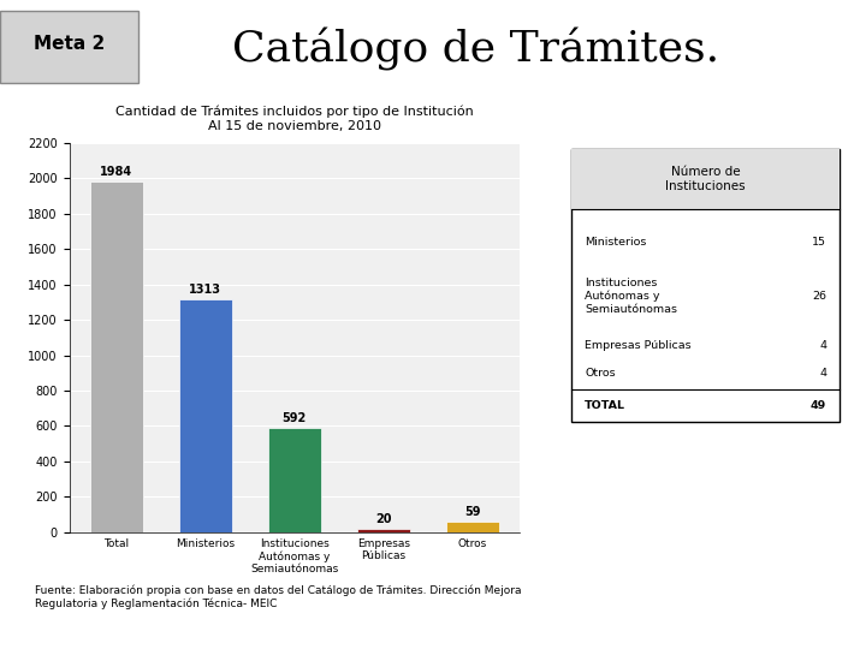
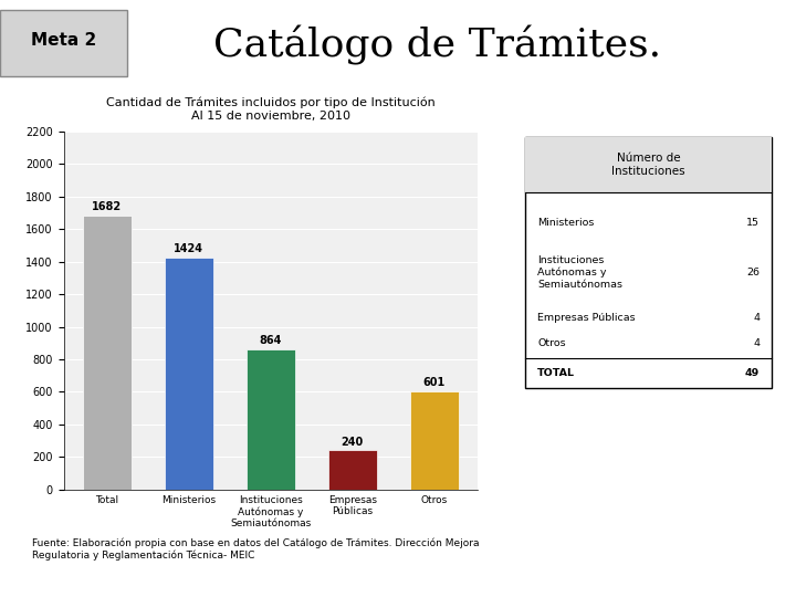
Total: 1984 -> 1682
Ministerios: 1313 -> 1424
Instituciones Autónomas y Semiautónomas: 592 -> 864
Empresas Públicas: 20 -> 240
Otros: 59 -> 601
